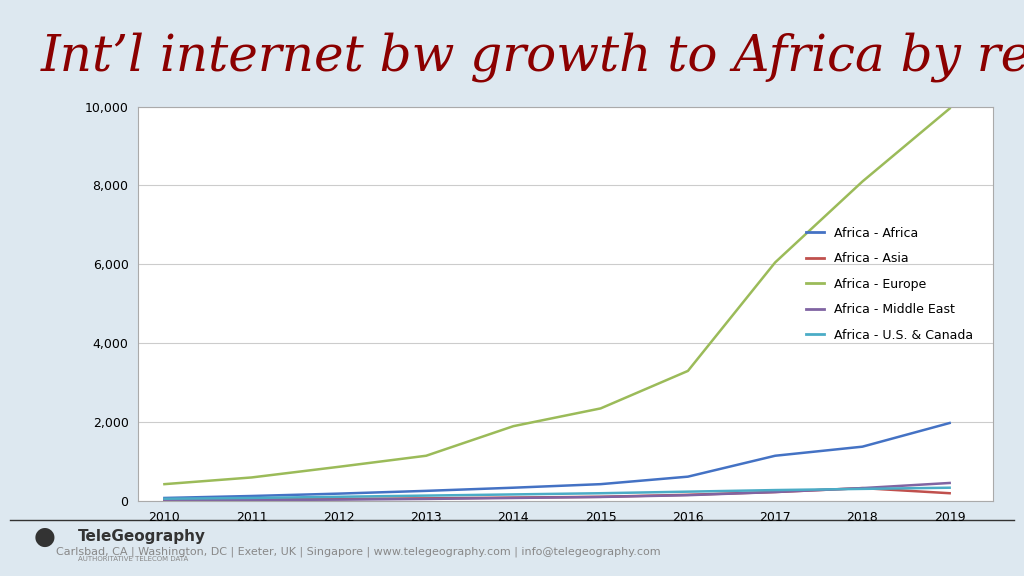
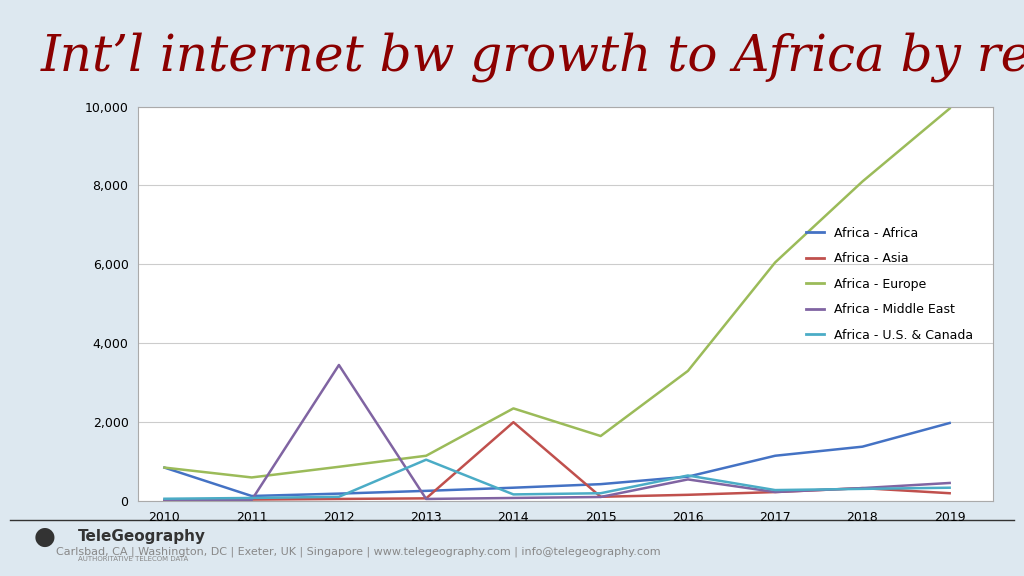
Africa - Africa/2010: 80 -> 850
Africa - Europe/2010: 430 -> 850
Africa - Middle East/2012: 40 -> 3,450
Africa - U.S. & Canada/2013: 140 -> 1,050
Africa - Asia/2014: 90 -> 2,000
Africa - Europe/2014: 1,900 -> 2,350
Africa - Europe/2015: 2,350 -> 1,650
Africa - Middle East/2016: 150 -> 550
Africa - U.S. & Canada/2016: 240 -> 650
